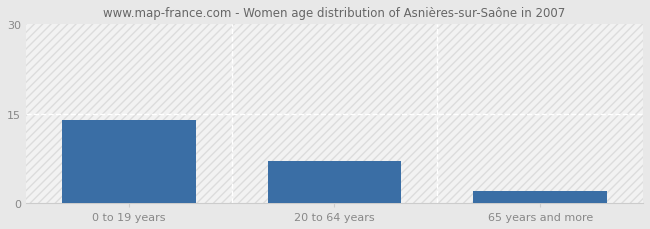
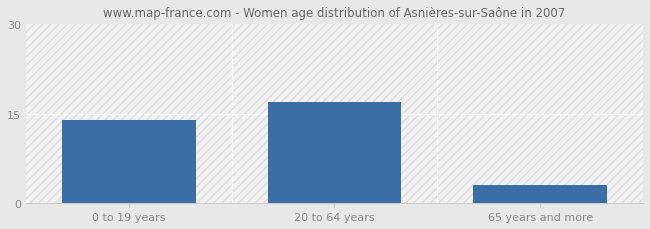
20 to 64 years: 7 -> 17
65 years and more: 2 -> 3
